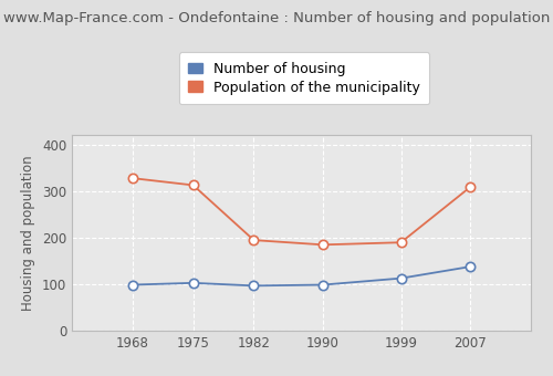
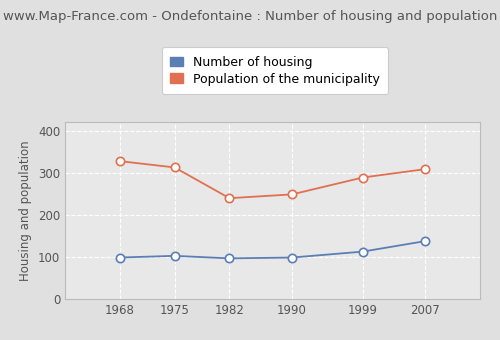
Population of the municipality/1982: 195 -> 240
Population of the municipality/1990: 185 -> 249
Population of the municipality/1999: 190 -> 289
